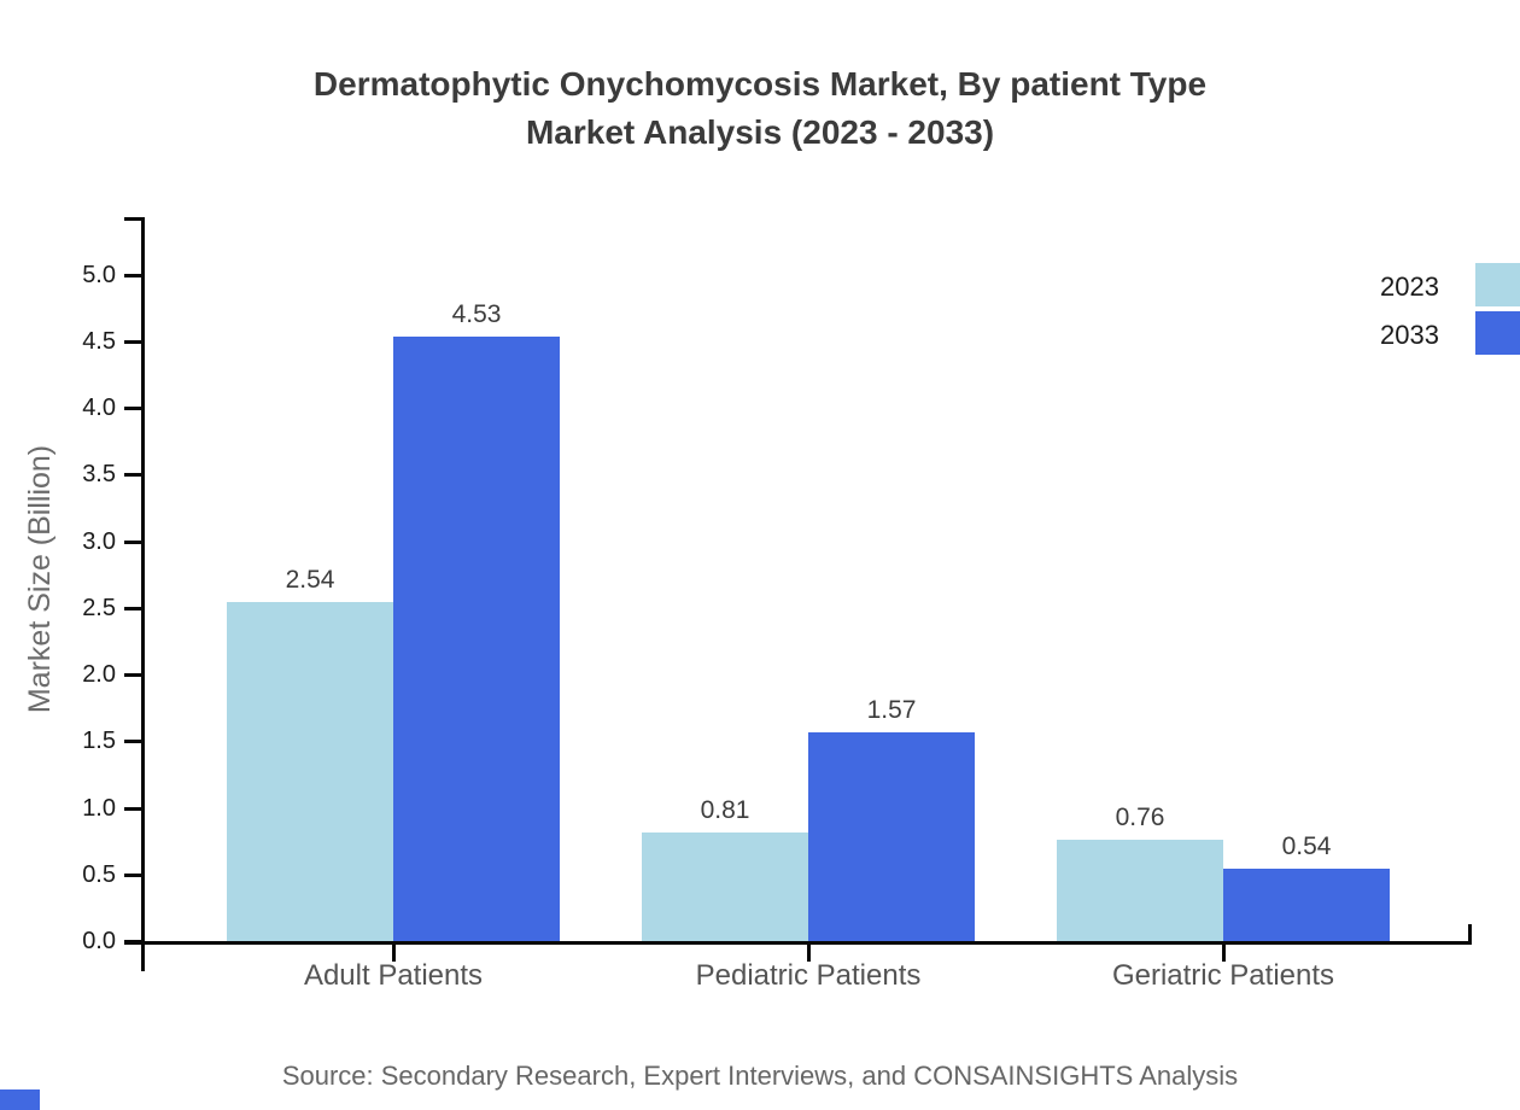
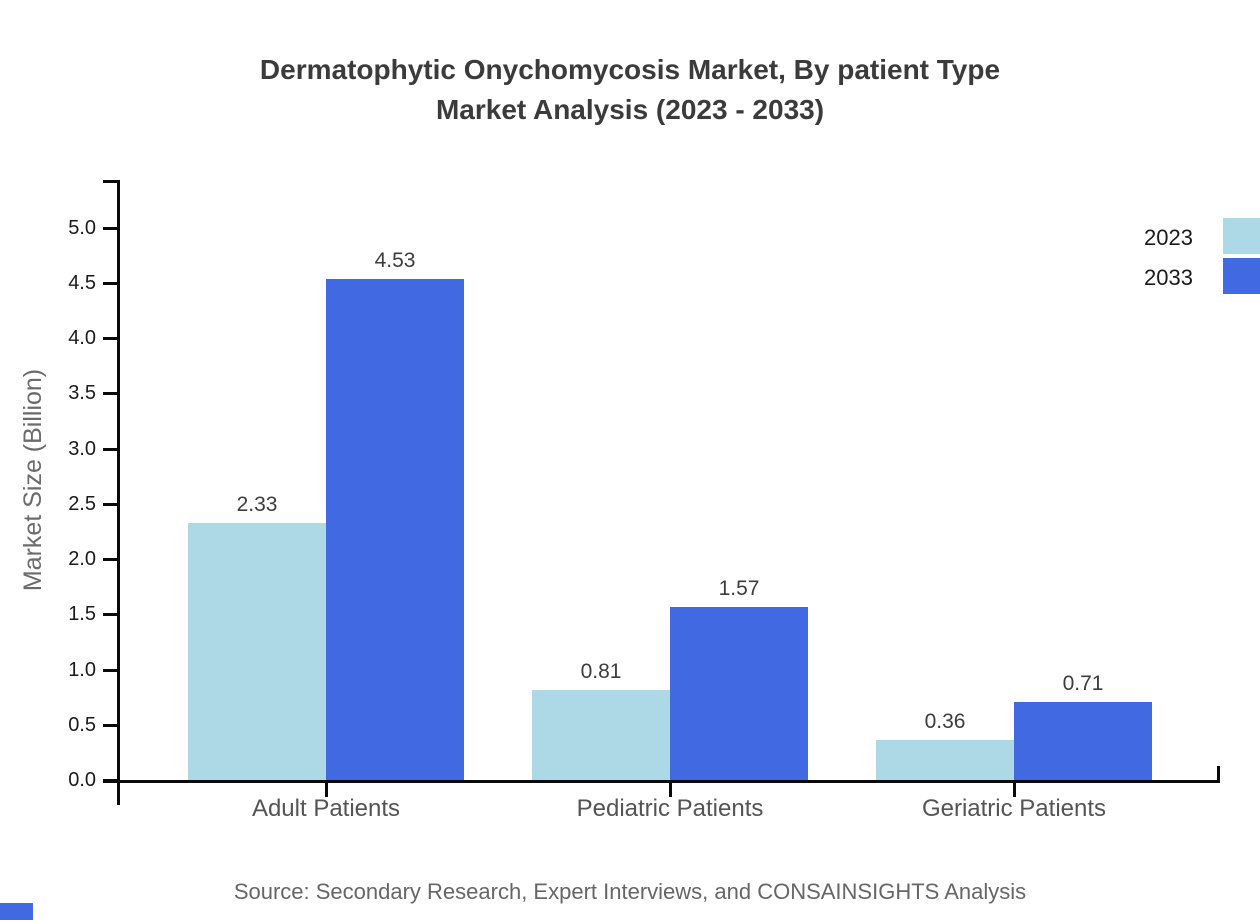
2023/Adult Patients: 2.54 -> 2.33
2023/Geriatric Patients: 0.76 -> 0.36
2033/Geriatric Patients: 0.54 -> 0.71
